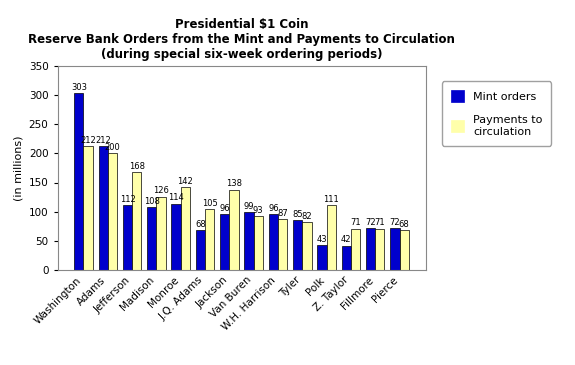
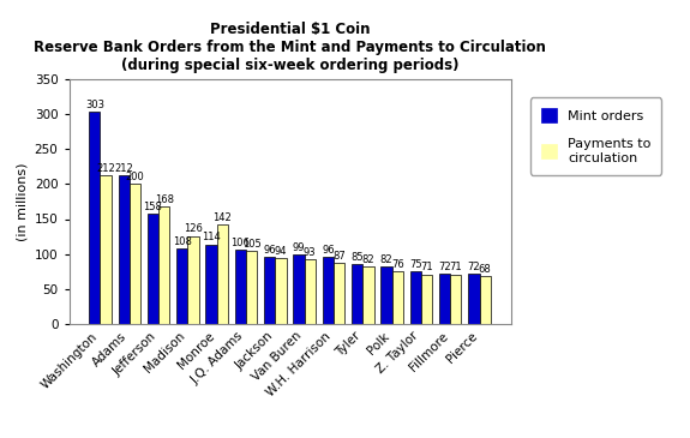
Mint orders/Jefferson: 112 -> 158
Mint orders/J.Q. Adams: 68 -> 106
Payments to circulation/Jackson: 138 -> 94
Mint orders/Polk: 43 -> 82
Payments to circulation/Polk: 111 -> 76
Mint orders/Z. Taylor: 42 -> 75
